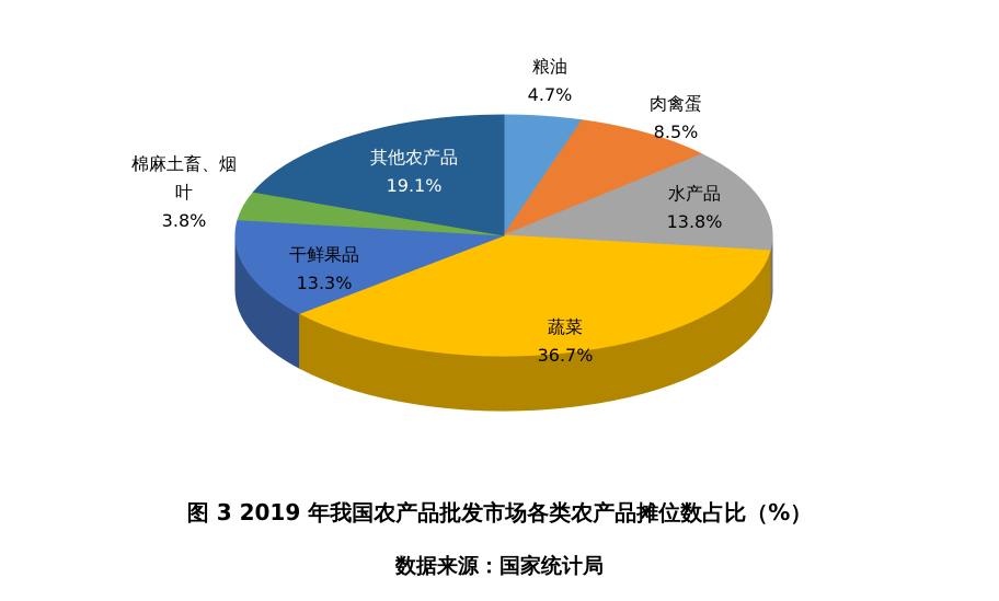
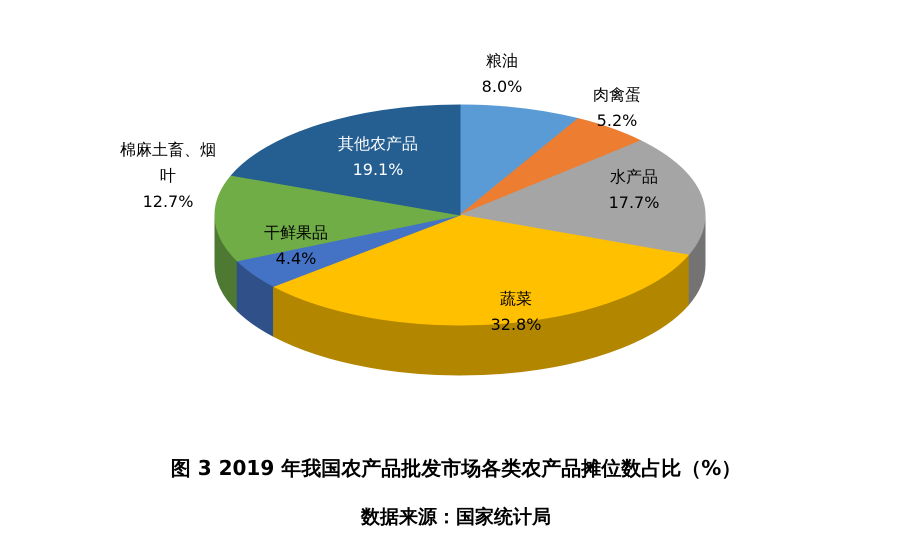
粮油: 4.7% -> 8.0%
肉禽蛋: 8.5% -> 5.2%
水产品: 13.8% -> 17.7%
蔬菜: 36.7% -> 32.8%
干鲜果品: 13.3% -> 4.4%
棉麻土畜、烟叶: 3.8% -> 12.7%
